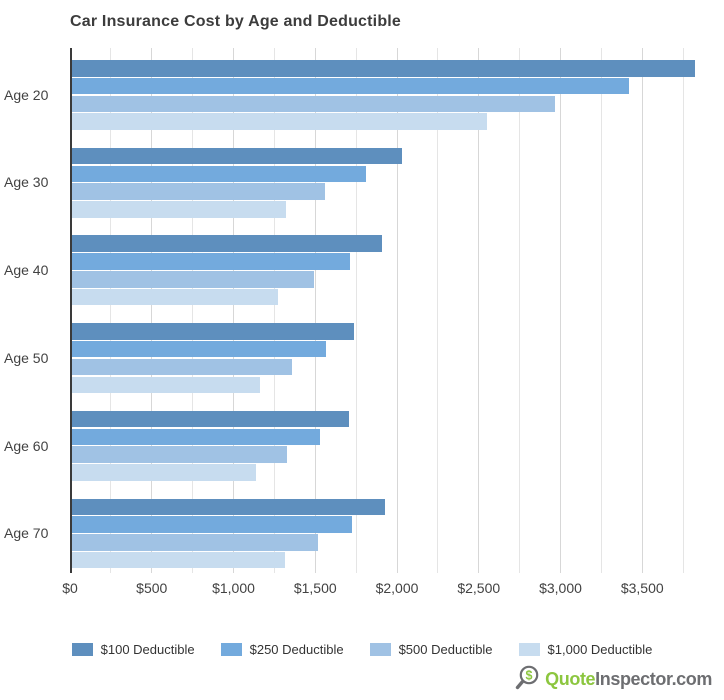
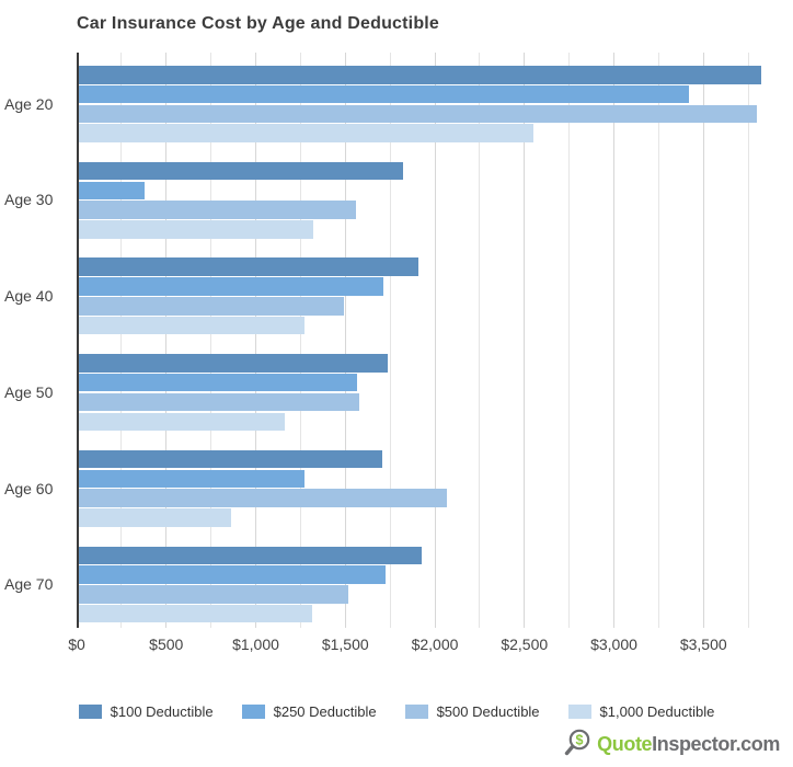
$500 Deductible/Age 20: $2960 -> $3800
$100 Deductible/Age 30: $2030 -> $1820
$250 Deductible/Age 30: $1810 -> $380
$500 Deductible/Age 50: $1360 -> $1580
$250 Deductible/Age 60: $1530 -> $1270
$500 Deductible/Age 60: $1330 -> $2070
$1,000 Deductible/Age 60: $1140 -> $860
